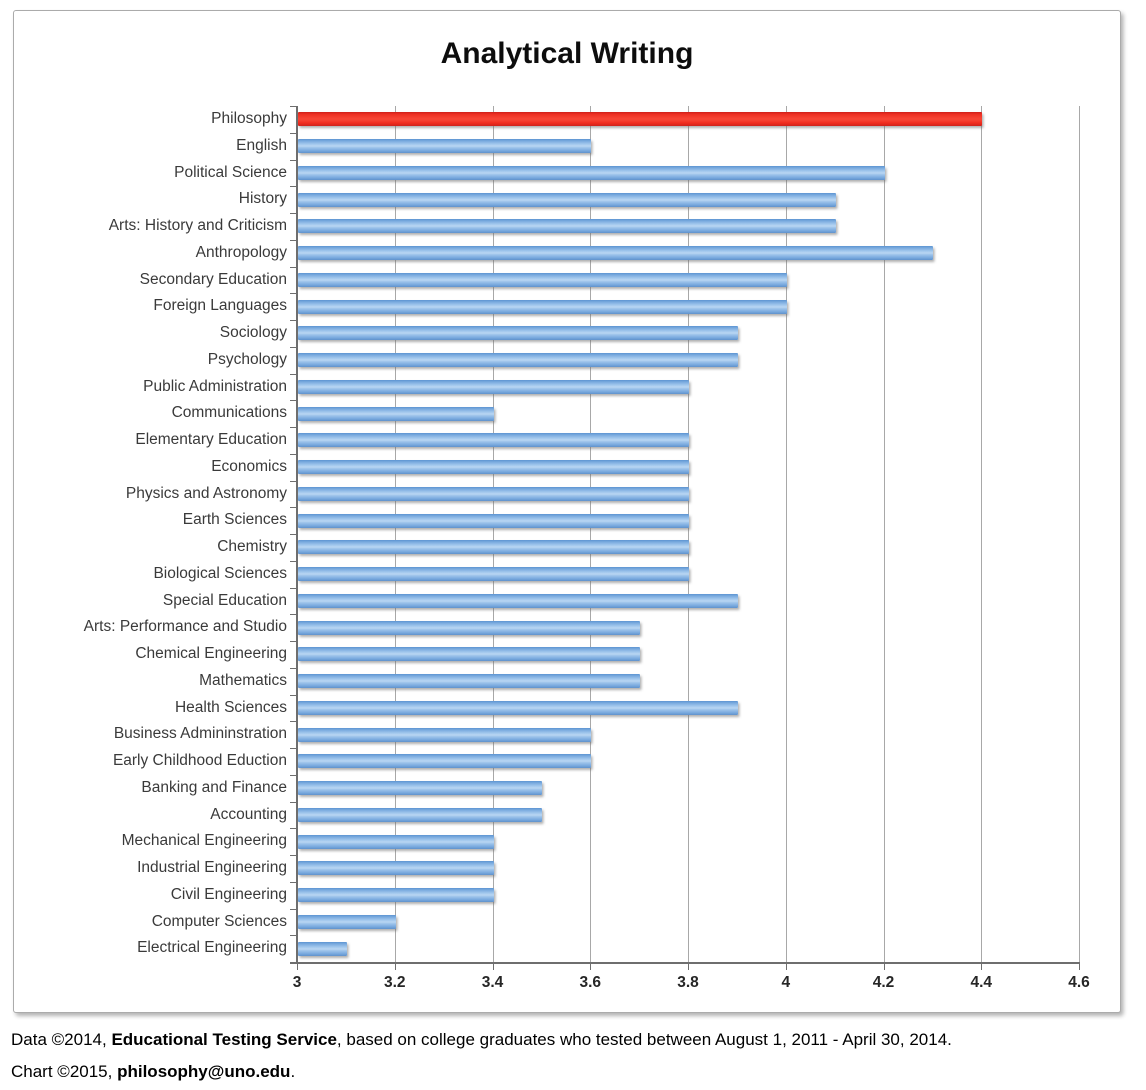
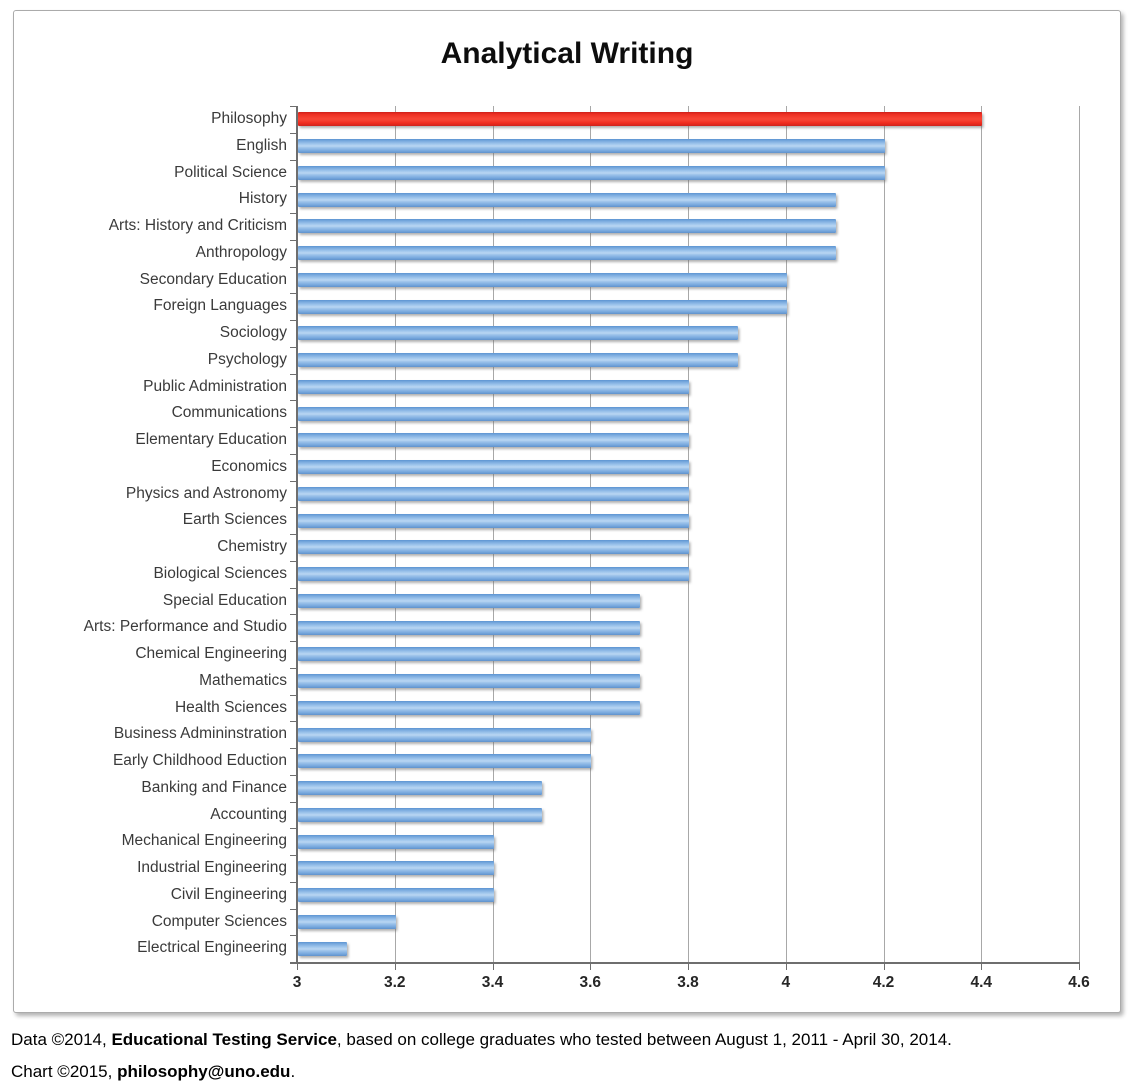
English: 3.6 -> 4.2
Anthropology: 4.3 -> 4.1
Communications: 3.4 -> 3.8
Special Education: 3.9 -> 3.7
Health Sciences: 3.9 -> 3.7
